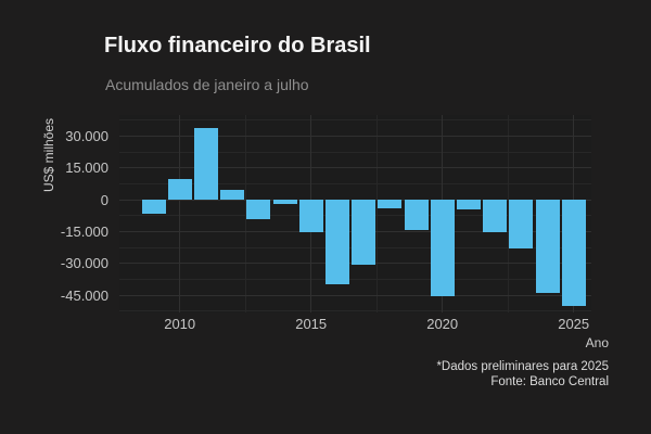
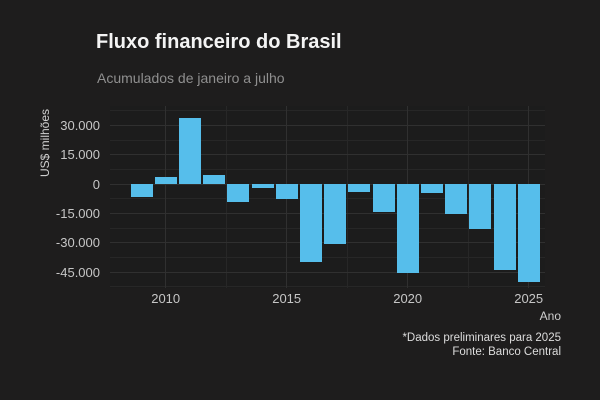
2010: 10000 -> 4000
2015: -15000 -> -8000
